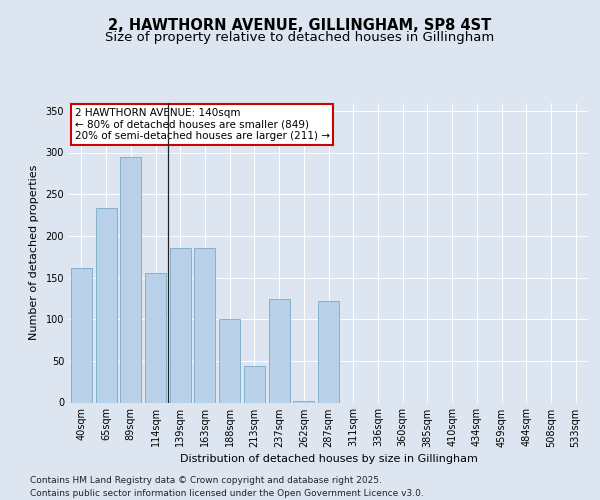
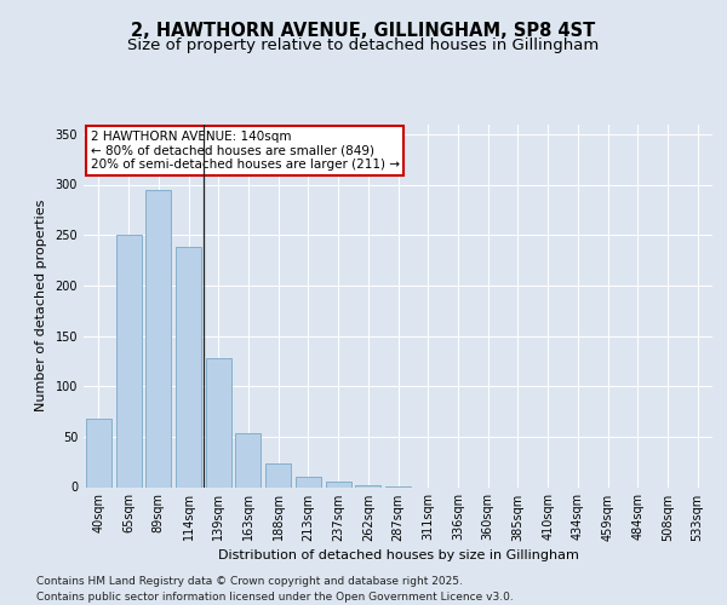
40sqm: 162 -> 68
65sqm: 234 -> 250
114sqm: 156 -> 238
139sqm: 186 -> 128
163sqm: 186 -> 53
188sqm: 100 -> 24
213sqm: 44 -> 10
237sqm: 124 -> 5
287sqm: 122 -> 1
